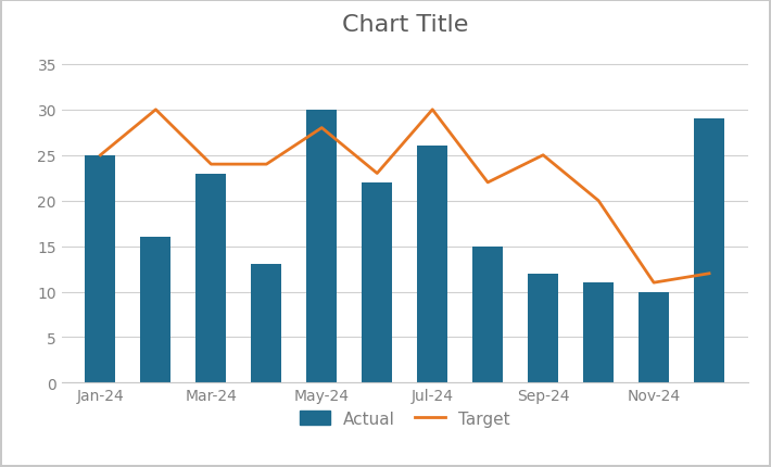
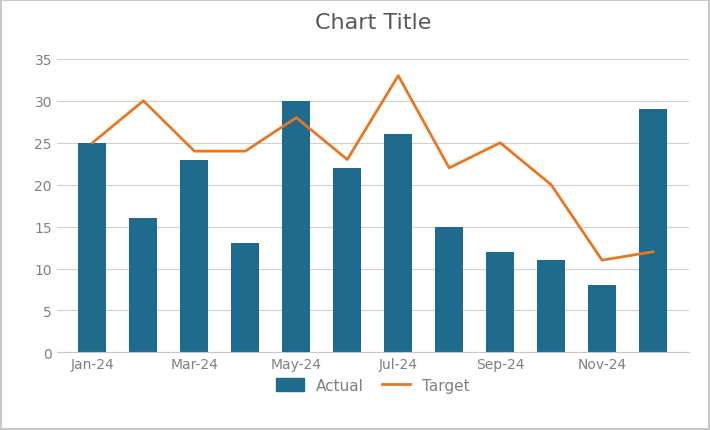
Target/Jul-24: 30 -> 33
Actual/Nov-24: 10 -> 8
